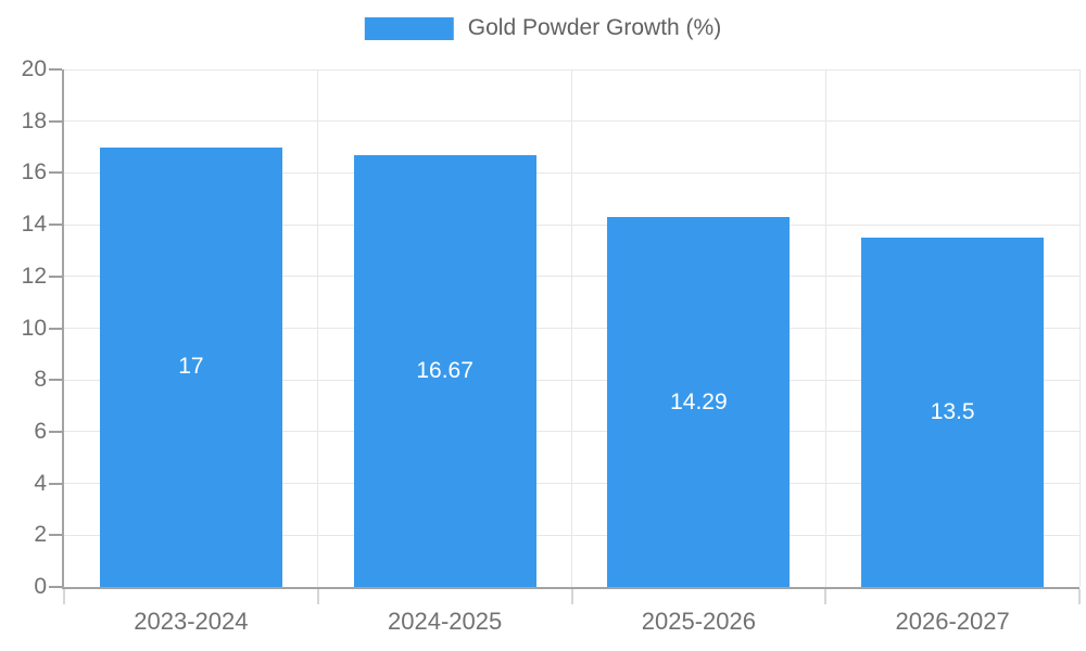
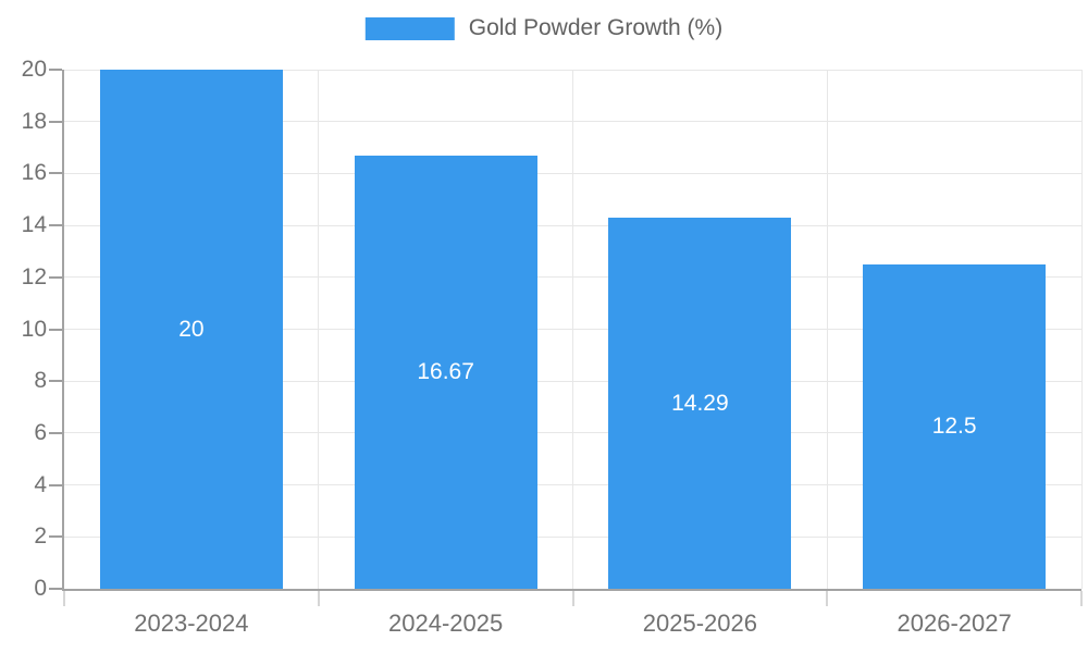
2023-2024: 17 -> 20
2026-2027: 13.5 -> 12.5
